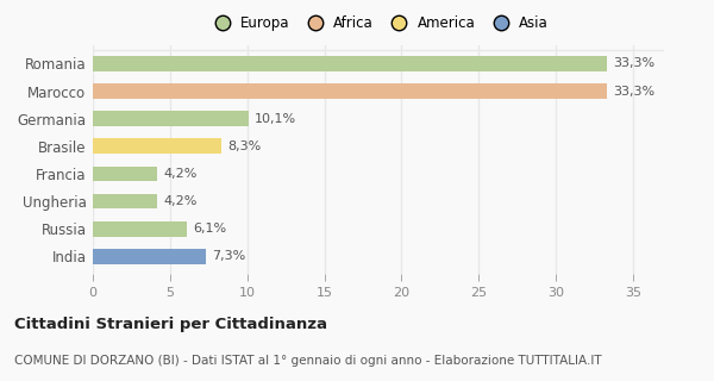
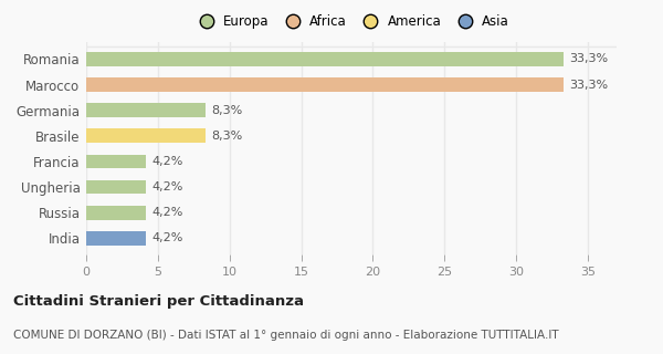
Germania: 10,1% -> 8,3%
Russia: 6,1% -> 4,2%
India: 7,3% -> 4,2%
